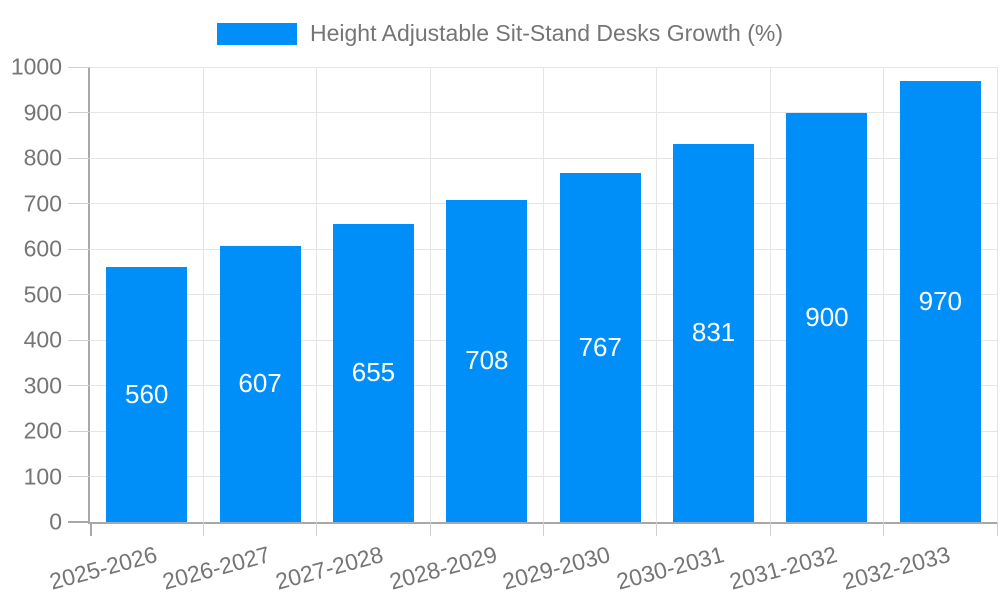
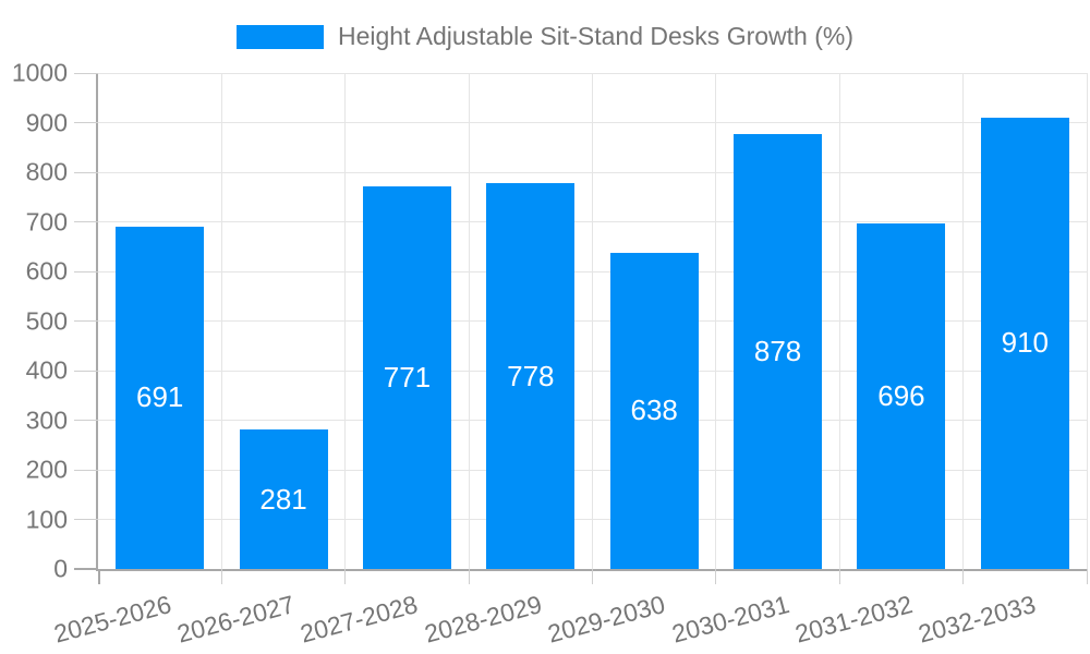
2025-2026: 560 -> 691
2026-2027: 607 -> 281
2027-2028: 655 -> 771
2028-2029: 708 -> 778
2029-2030: 767 -> 638
2030-2031: 831 -> 878
2031-2032: 900 -> 696
2032-2033: 970 -> 910
